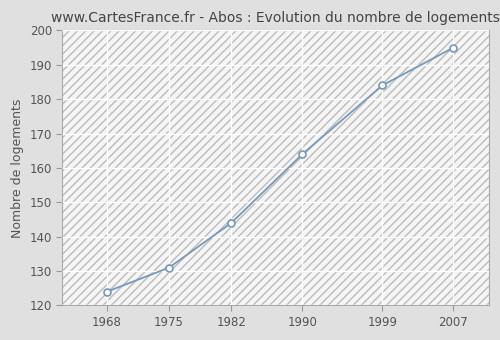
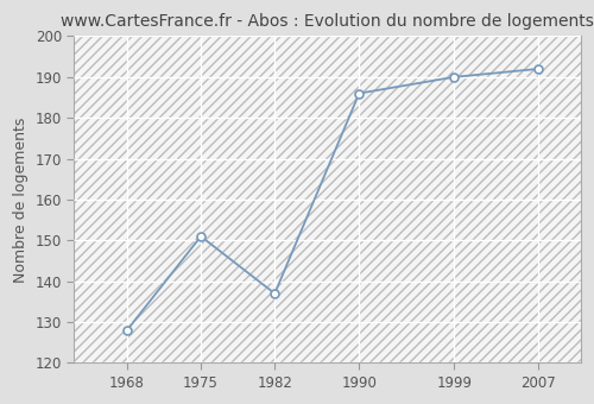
1968: 124 -> 128
1975: 131 -> 151
1982: 144 -> 137
1990: 164 -> 186
1999: 184 -> 190
2007: 195 -> 192
